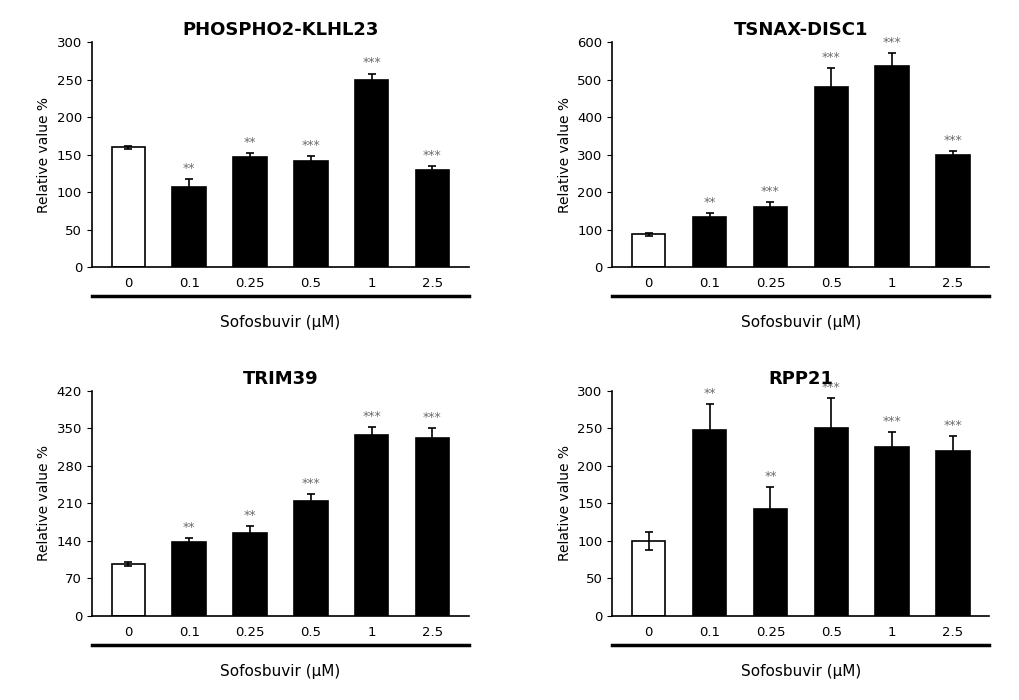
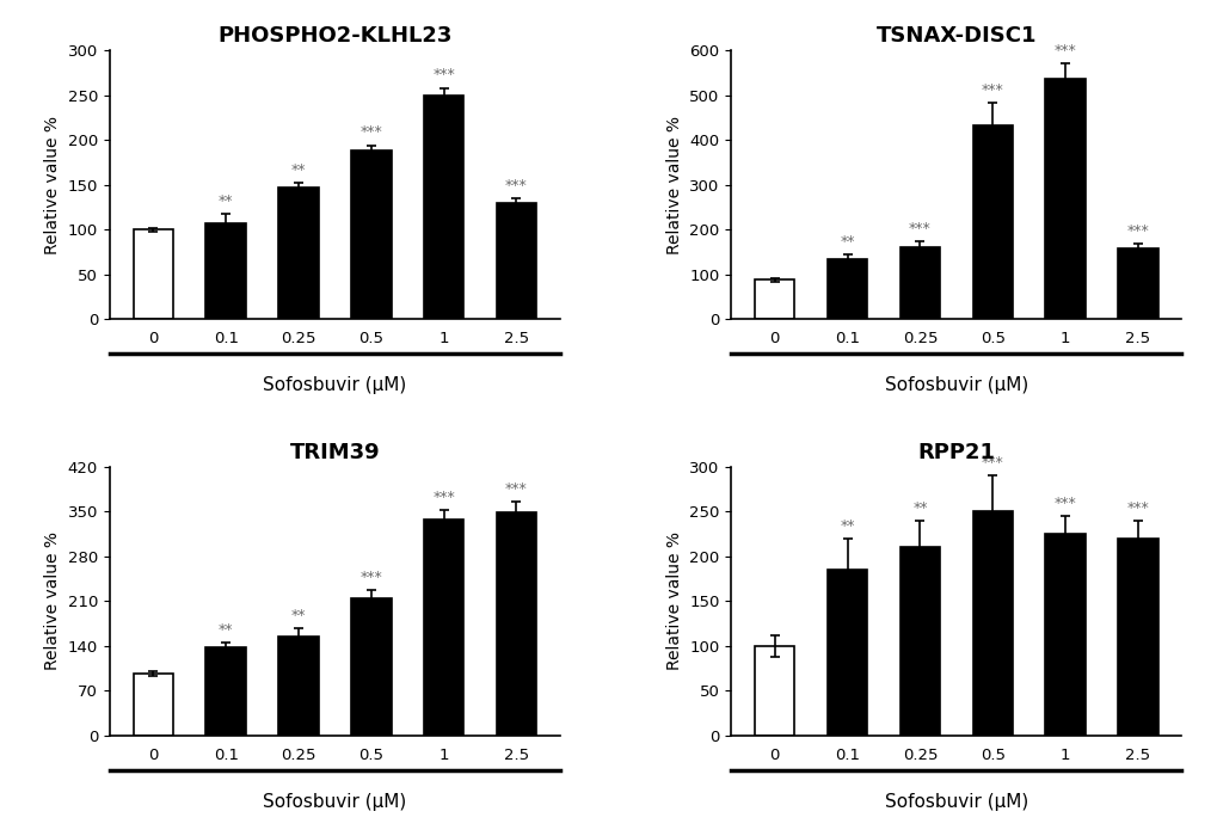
PHOSPHO2-KLHL23/0: 160 -> 100
PHOSPHO2-KLHL23/0.5: 142 -> 188
TSNAX-DISC1/0.5: 480 -> 432
TSNAX-DISC1/2.5: 300 -> 158
TRIM39/2.5: 332 -> 348
RPP21/0.1: 248 -> 185
RPP21/0.25: 142 -> 210
